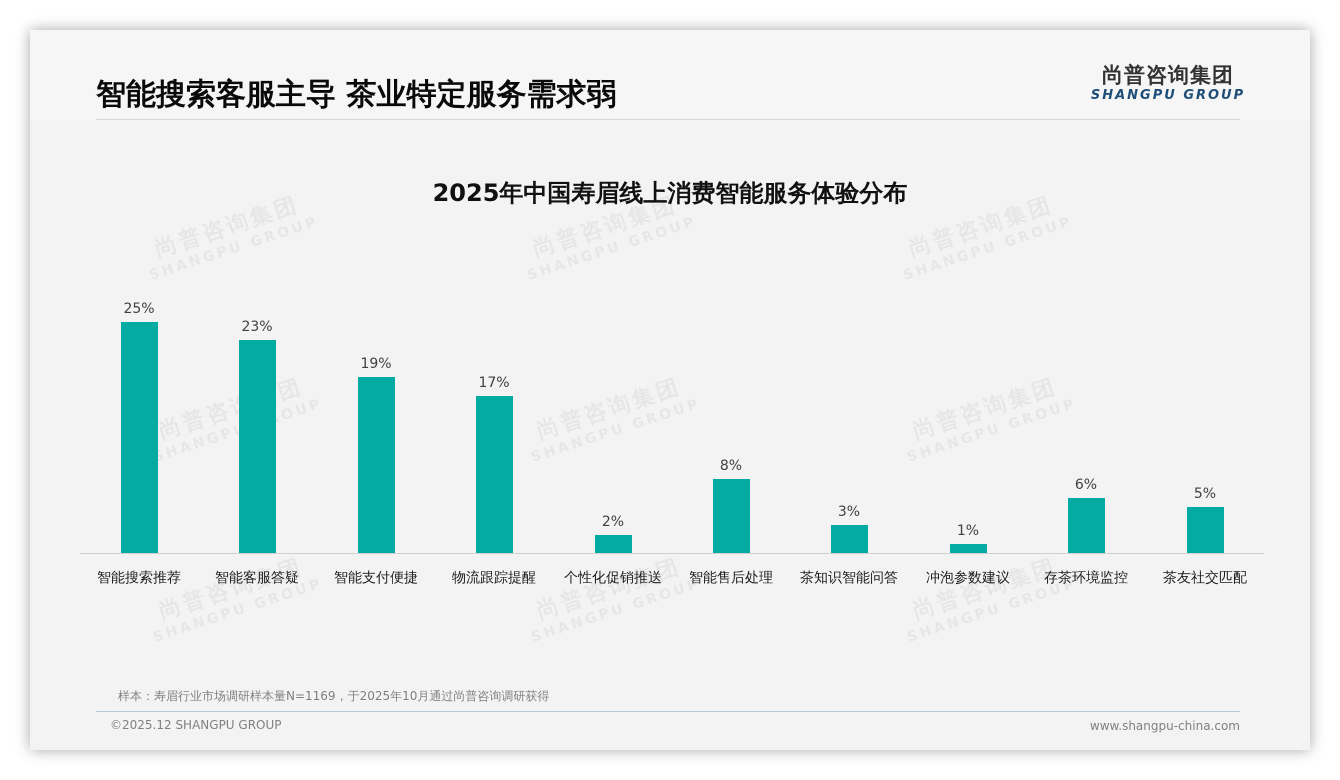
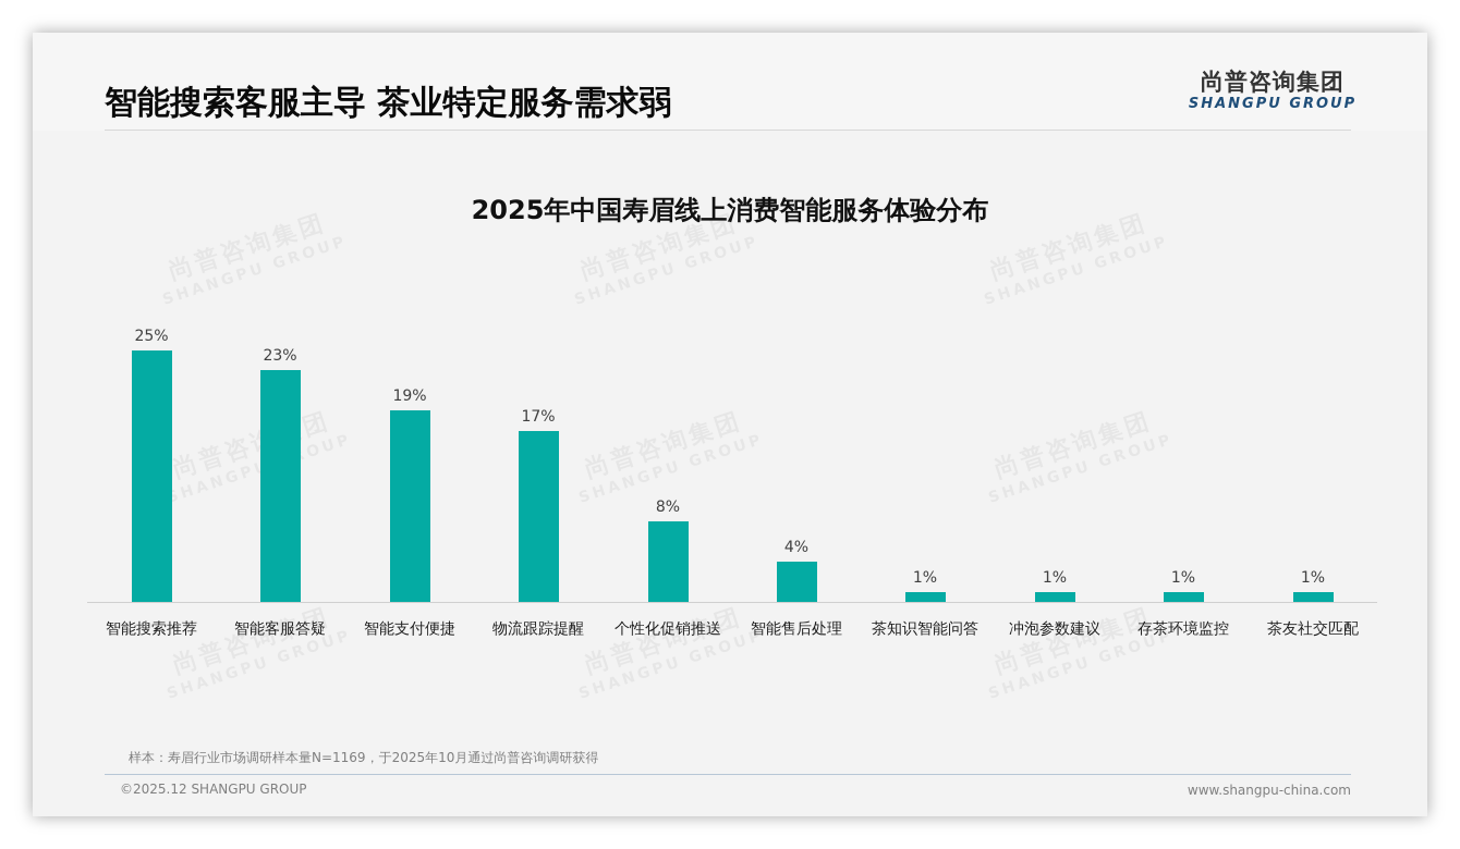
个性化促销推送: 2% -> 8%
智能售后处理: 8% -> 4%
茶知识智能问答: 3% -> 1%
存茶环境监控: 6% -> 1%
茶友社交匹配: 5% -> 1%
